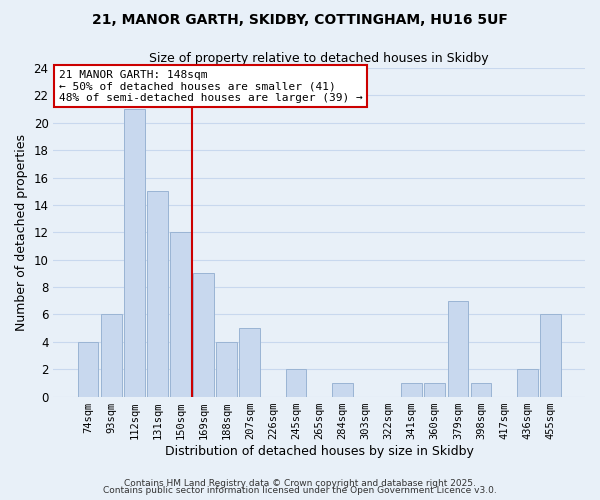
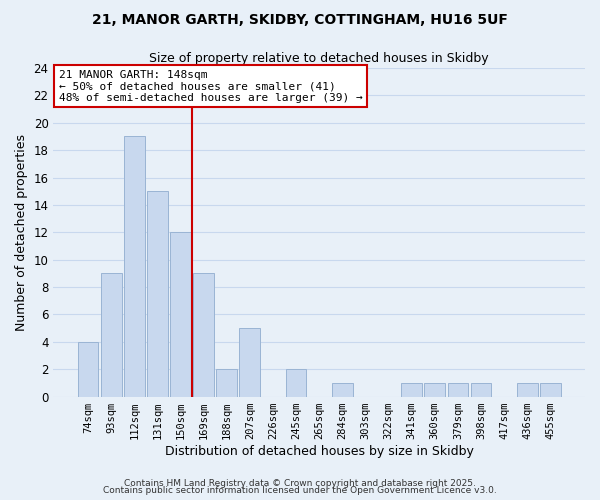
93sqm: 6 -> 9
112sqm: 21 -> 19
188sqm: 4 -> 2
379sqm: 7 -> 1
436sqm: 2 -> 1
455sqm: 6 -> 1
